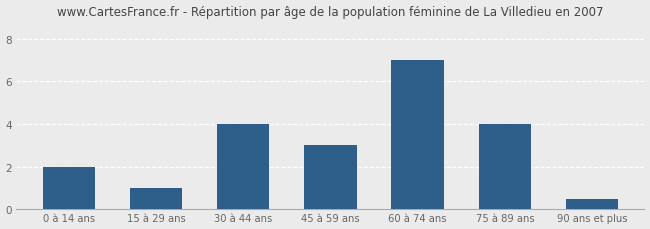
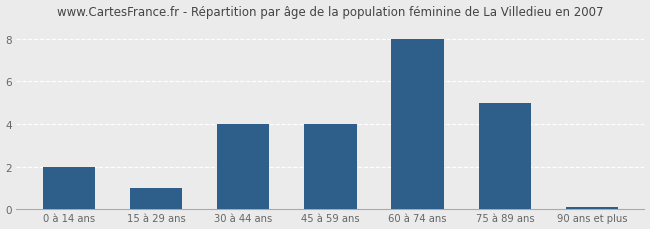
45 à 59 ans: 3.0 -> 4.0
60 à 74 ans: 7.0 -> 8.0
75 à 89 ans: 4.0 -> 5.0
90 ans et plus: 0.5 -> 0.1
